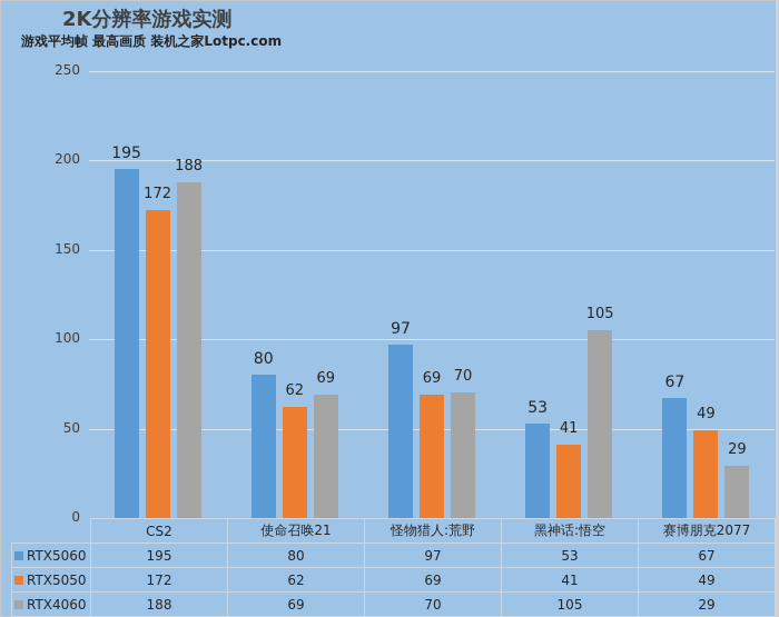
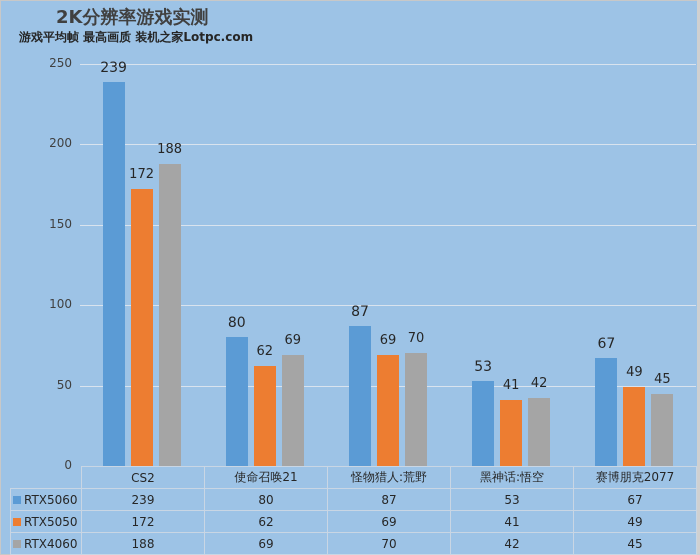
RTX5060/CS2: 195 -> 239
RTX5060/怪物猎人:荒野: 97 -> 87
RTX4060/黑神话:悟空: 105 -> 42
RTX4060/赛博朋克2077: 29 -> 45
